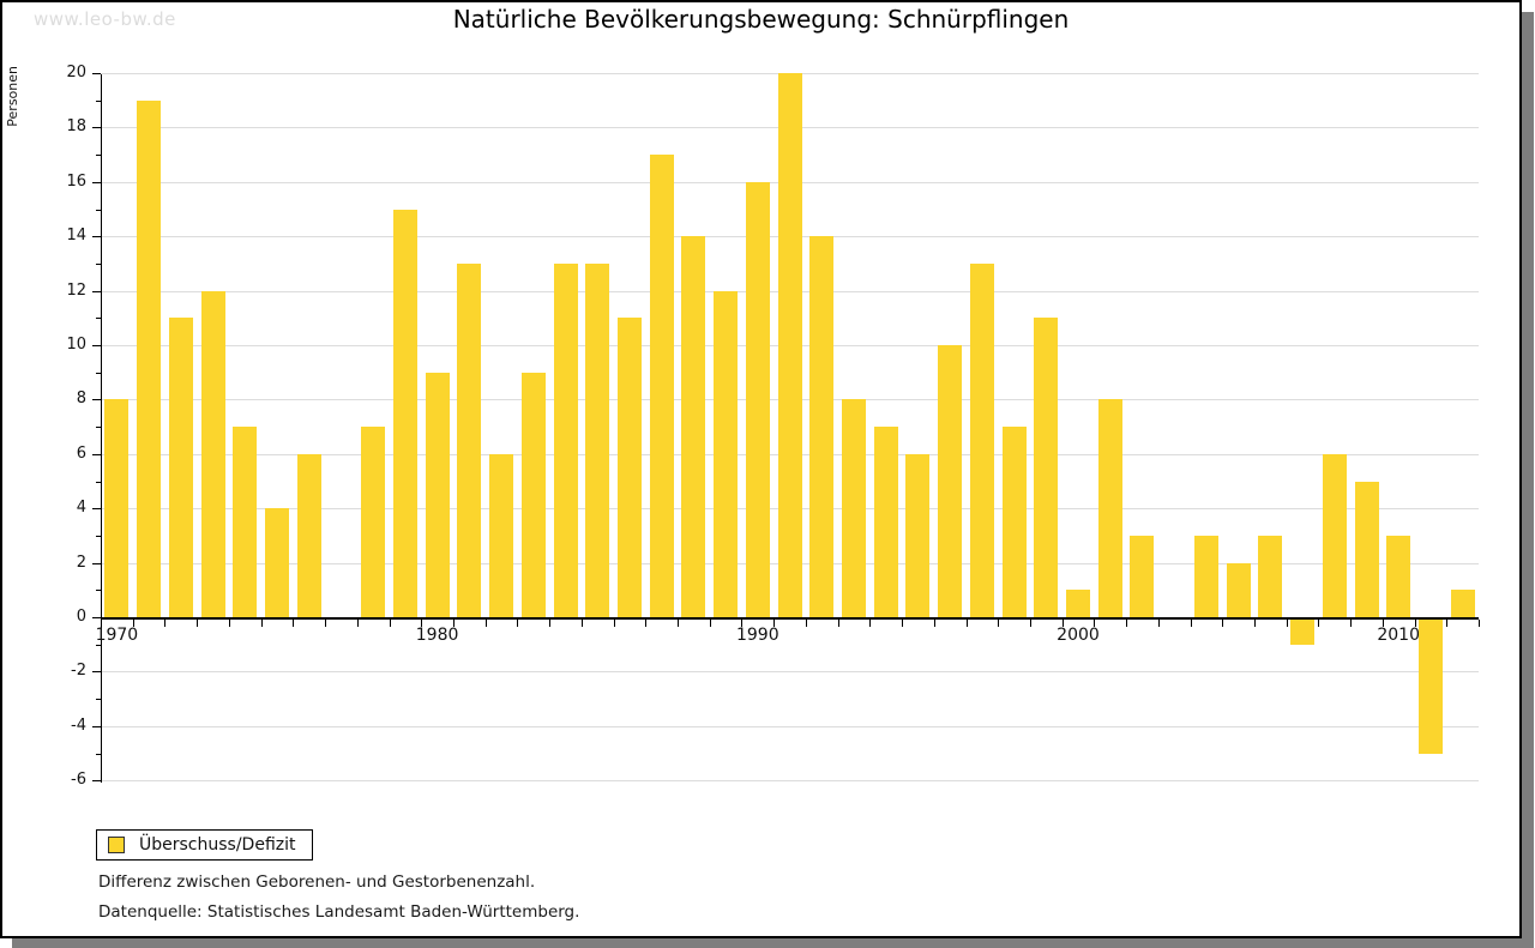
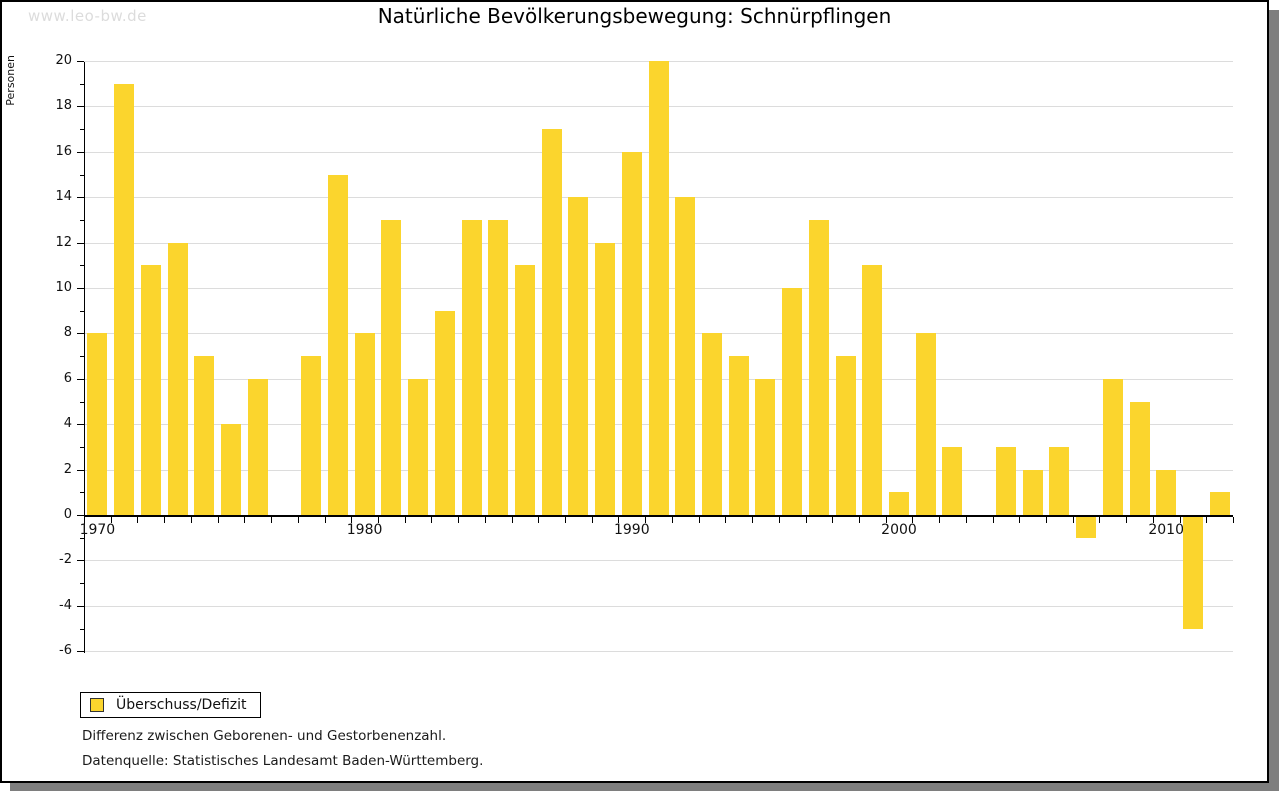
1980: 9 -> 8
2010: 3 -> 2
